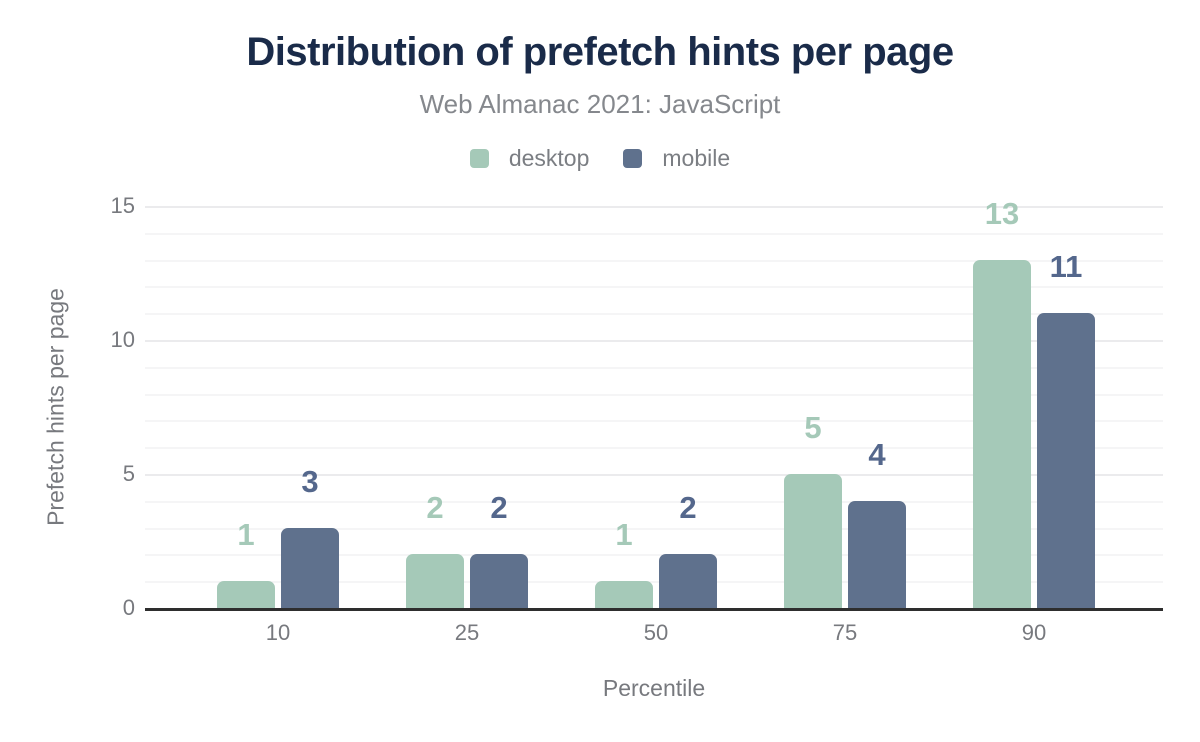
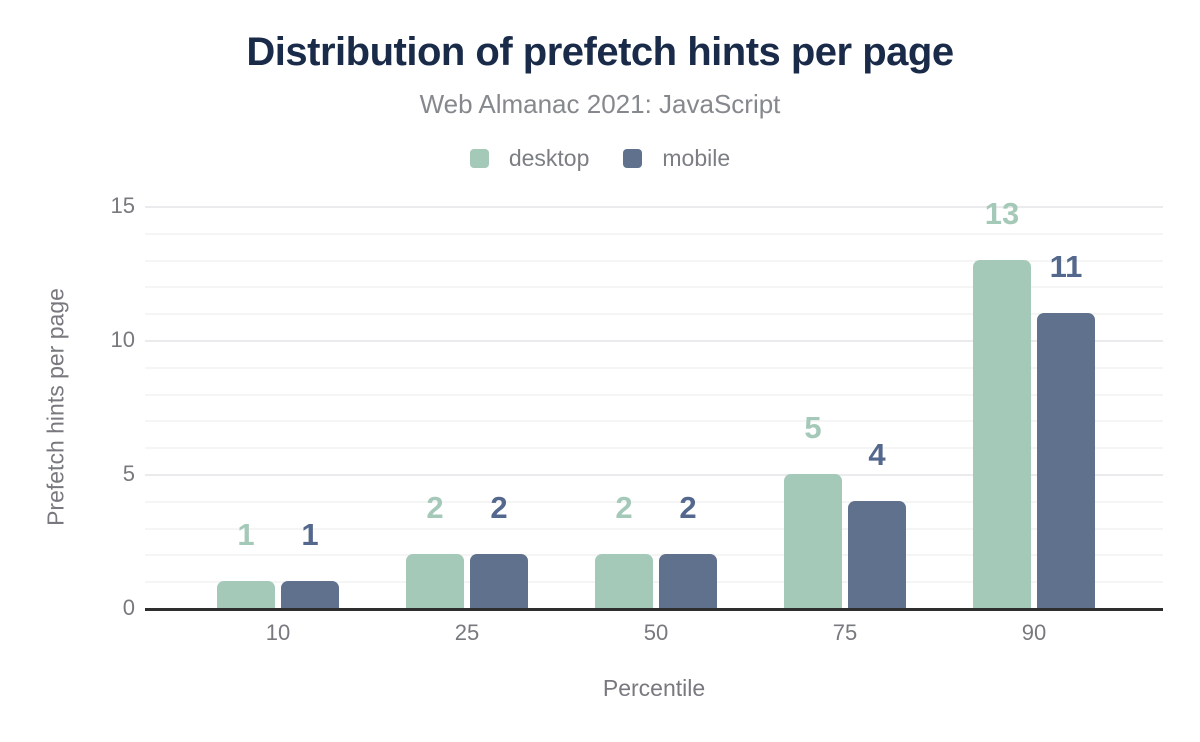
mobile/10: 3 -> 1
desktop/50: 1 -> 2
